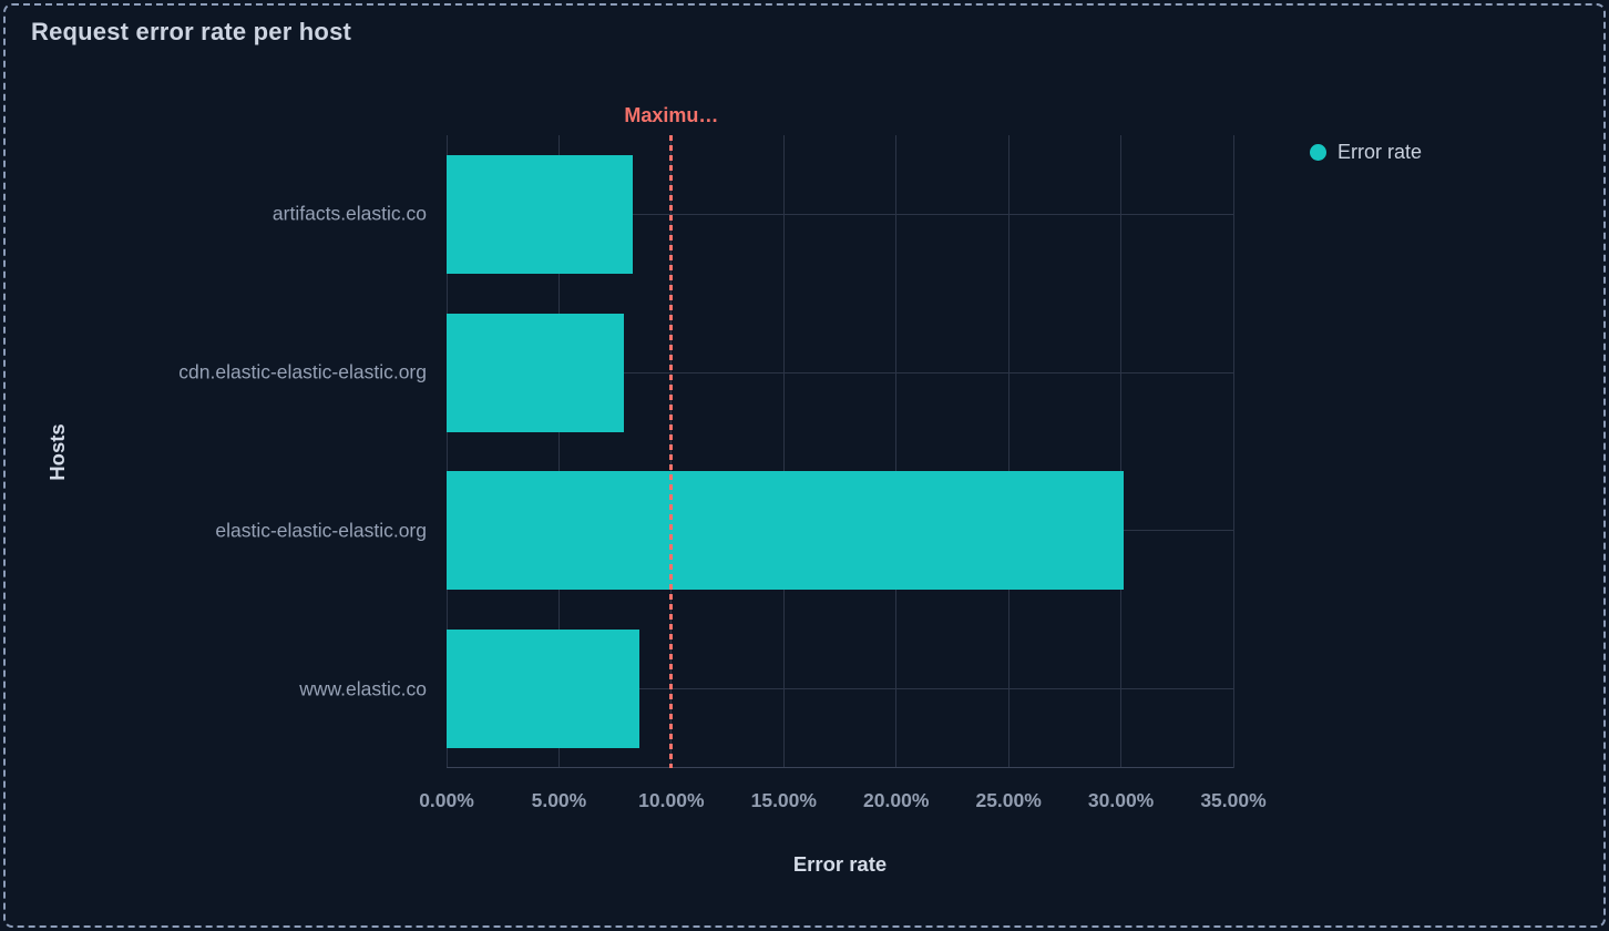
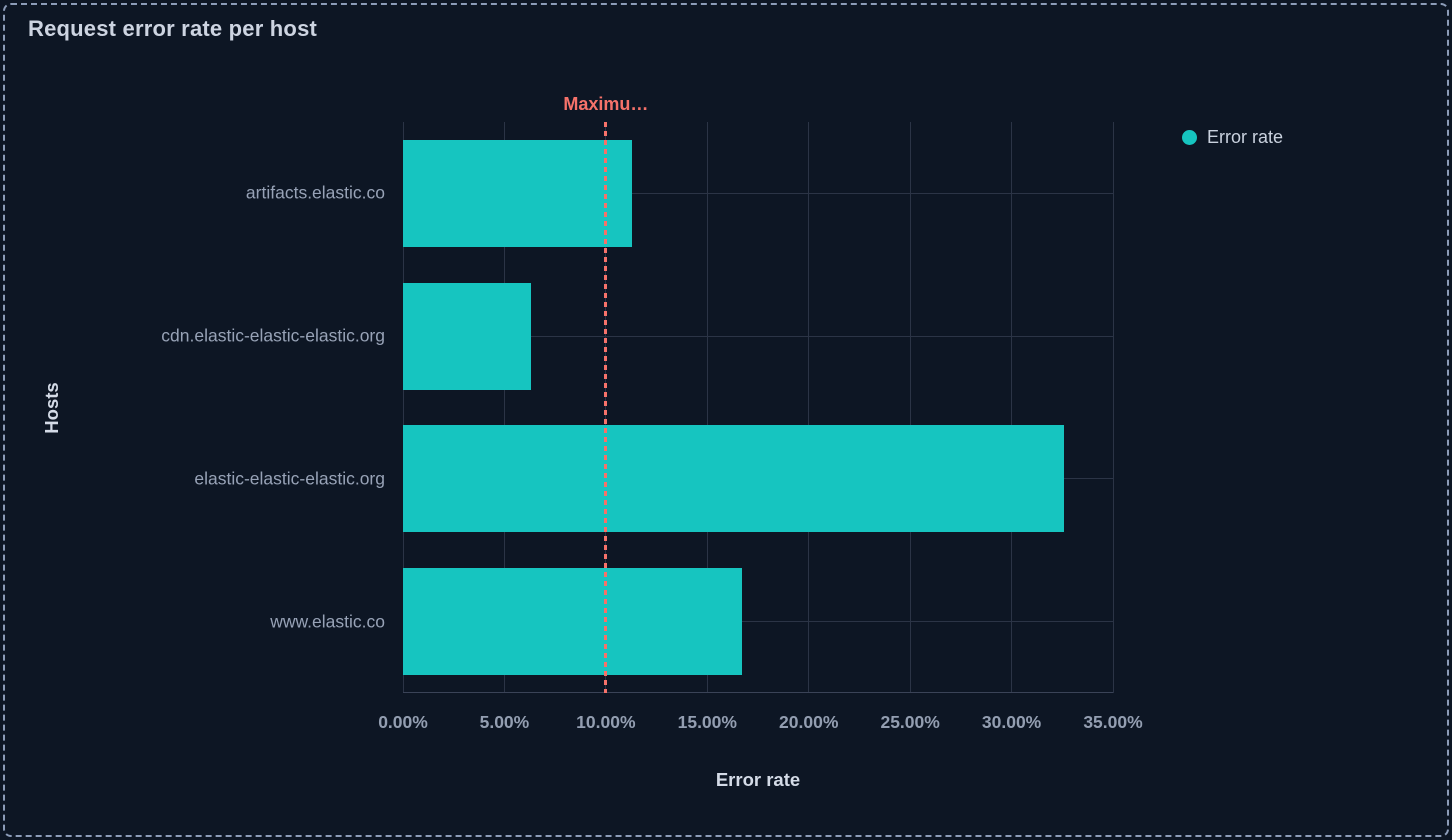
artifacts.elastic.co: 8.3% -> 11.3%
cdn.elastic-elastic-elastic.org: 7.9% -> 6.3%
elastic-elastic-elastic.org: 30.1% -> 32.6%
www.elastic.co: 8.6% -> 16.7%
